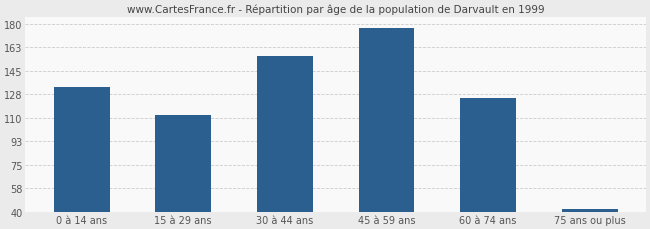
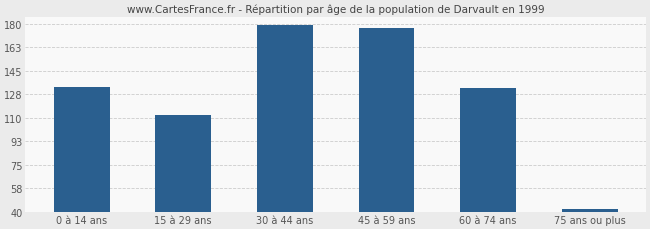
30 à 44 ans: 156 -> 179
60 à 74 ans: 125 -> 132
